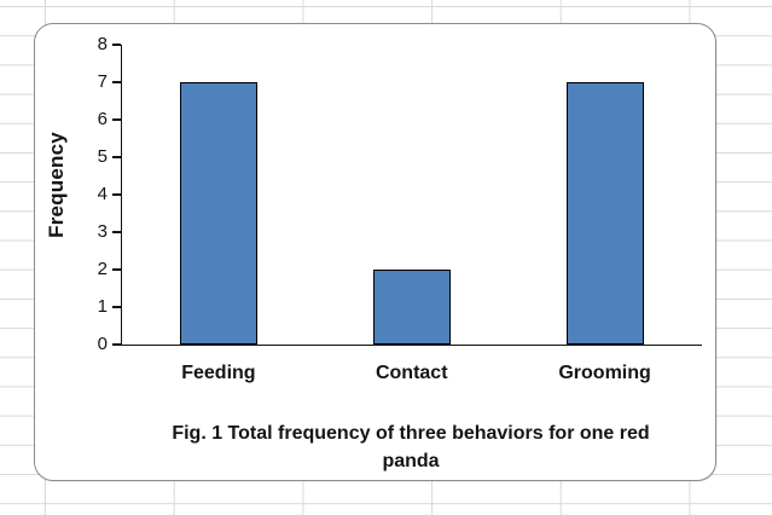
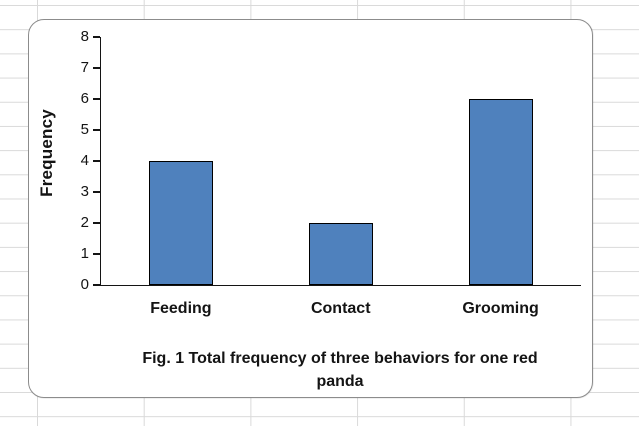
Feeding: 7 -> 4
Grooming: 7 -> 6
